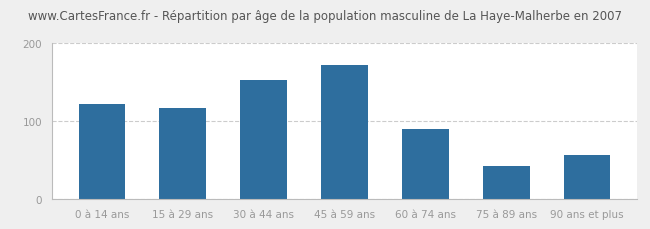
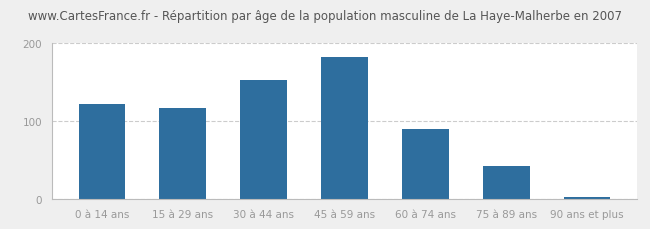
45 à 59 ans: 172 -> 182
90 ans et plus: 56 -> 3
